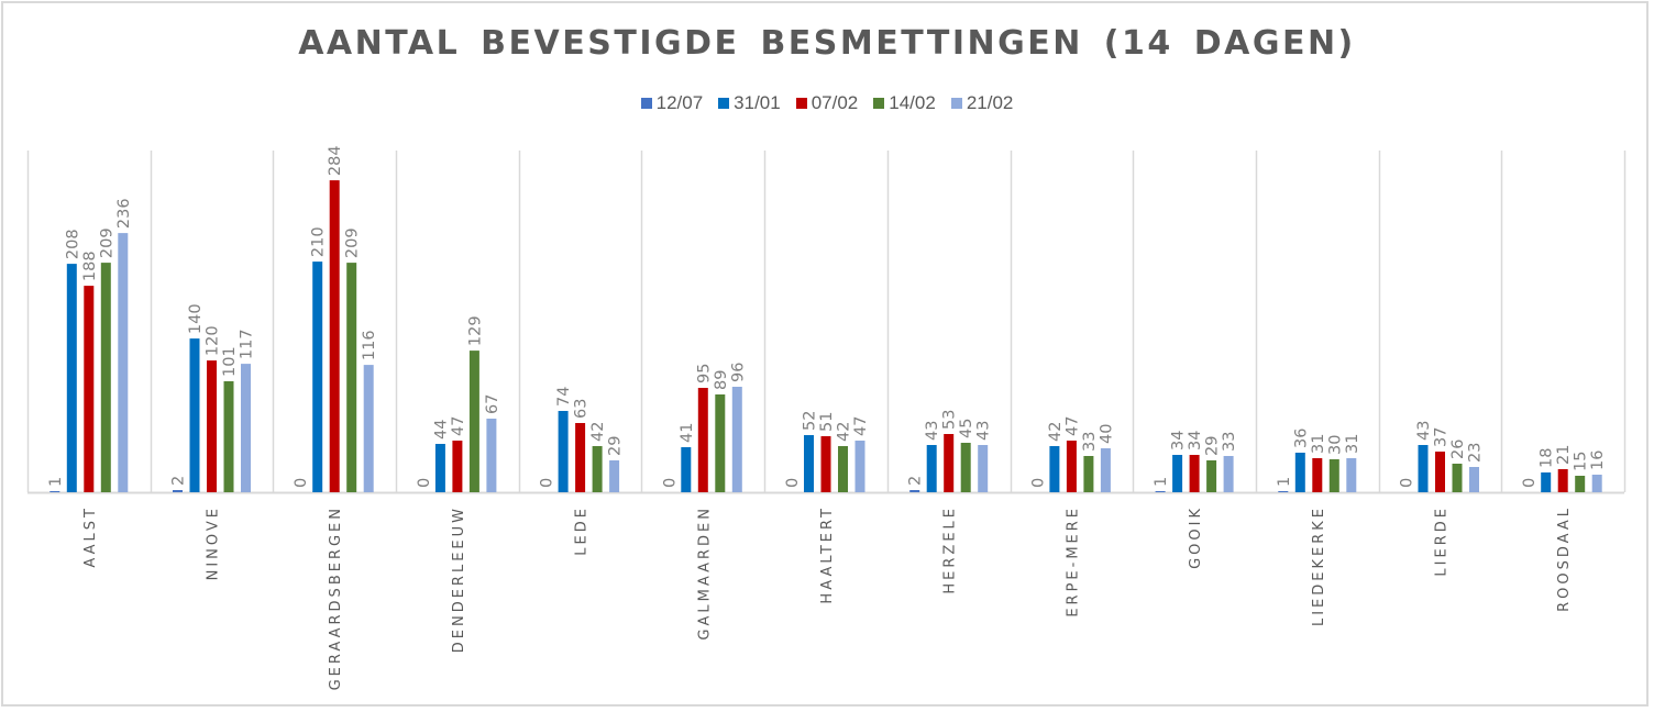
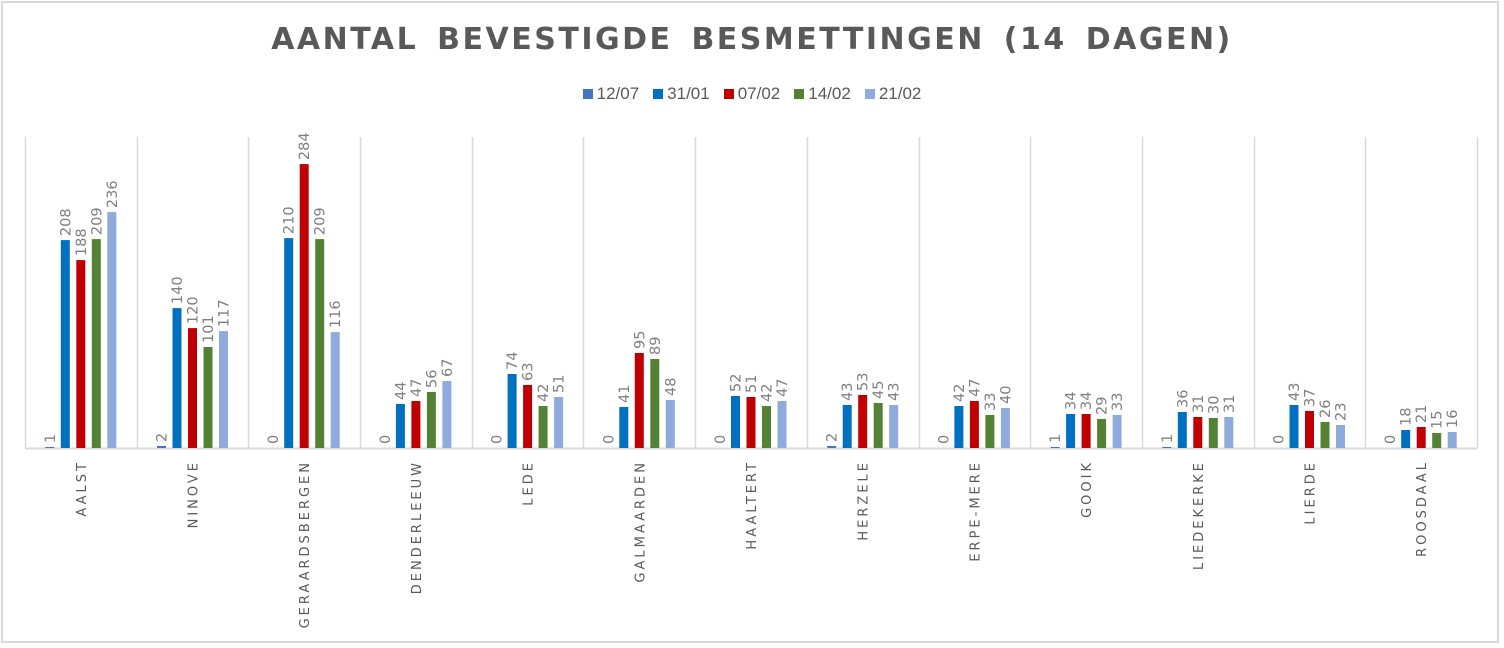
14/02/DENDERLEEUW: 129 -> 56
21/02/LEDE: 29 -> 51
21/02/GALMAARDEN: 96 -> 48
